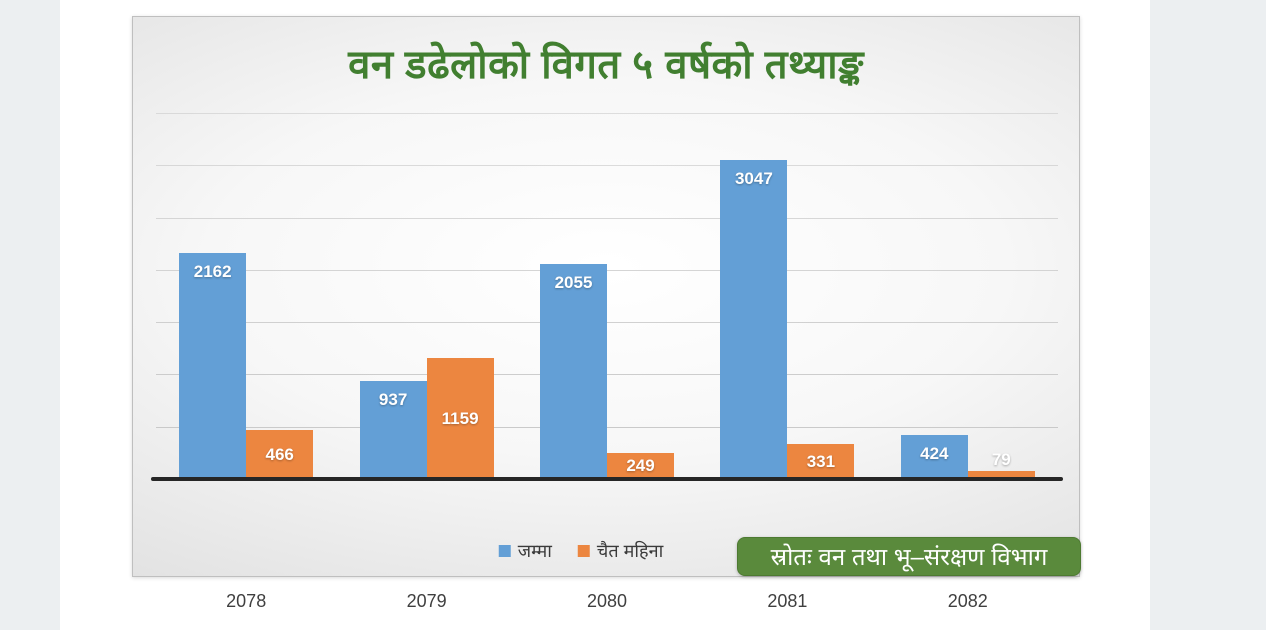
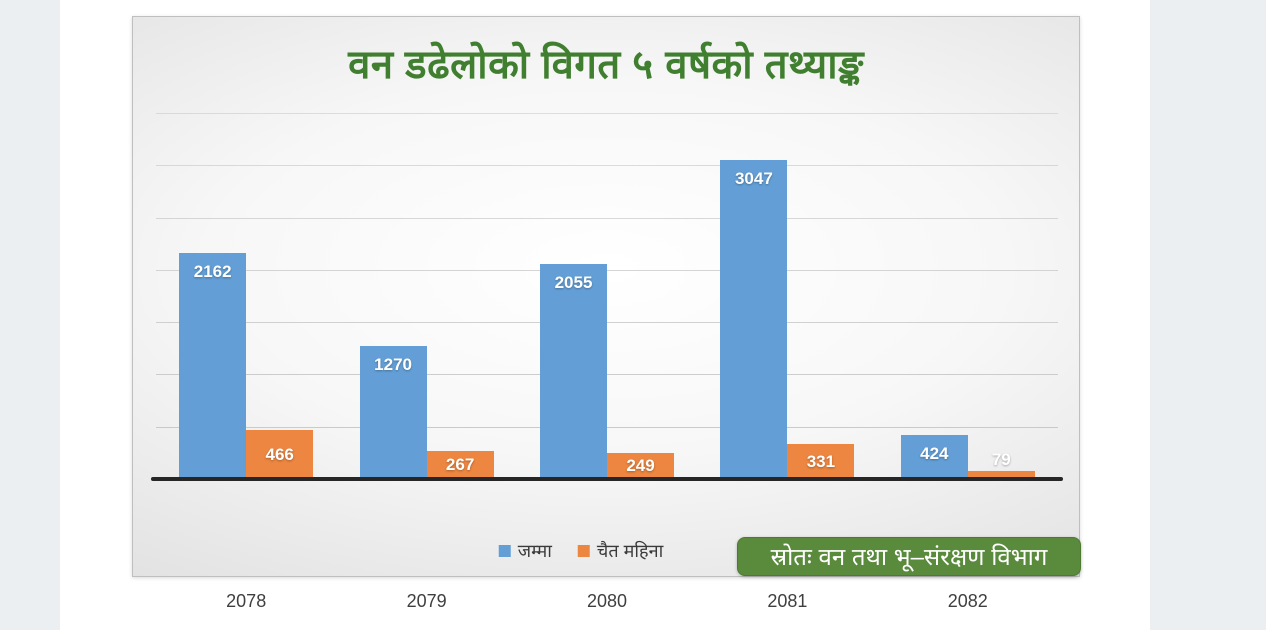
जम्मा/2079: 937 -> 1270
चैत महिना/2079: 1159 -> 267
